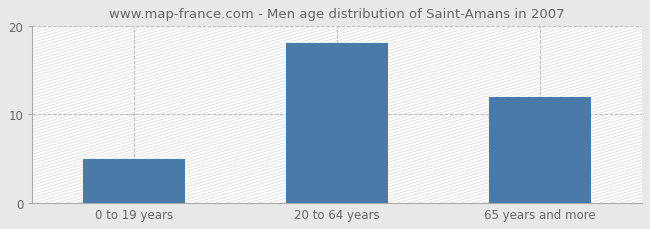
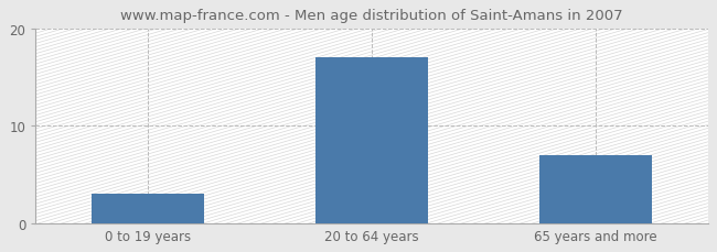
0 to 19 years: 5 -> 3
20 to 64 years: 18 -> 17
65 years and more: 12 -> 7
